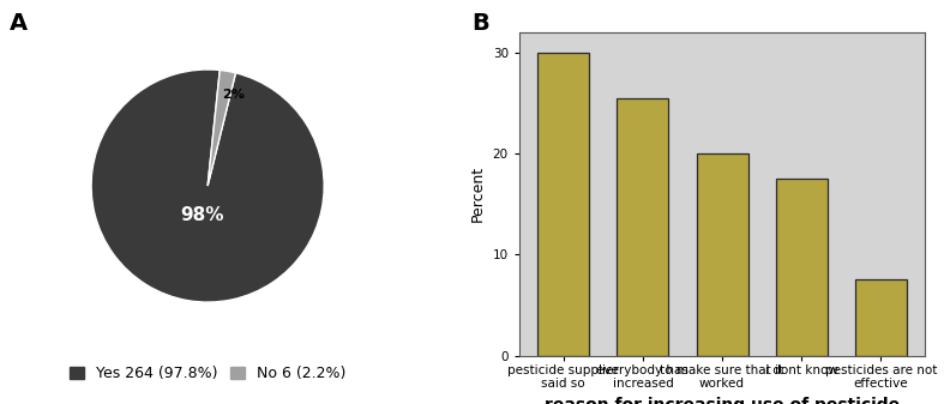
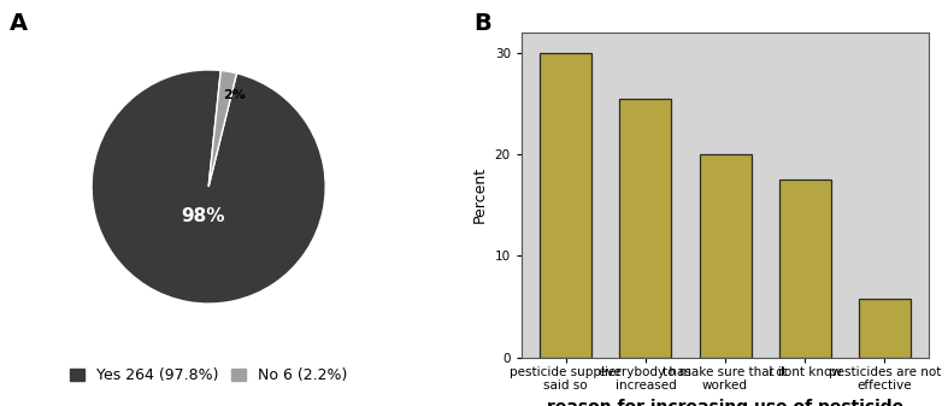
pesticides are not effective: 7.5 -> 5.8
